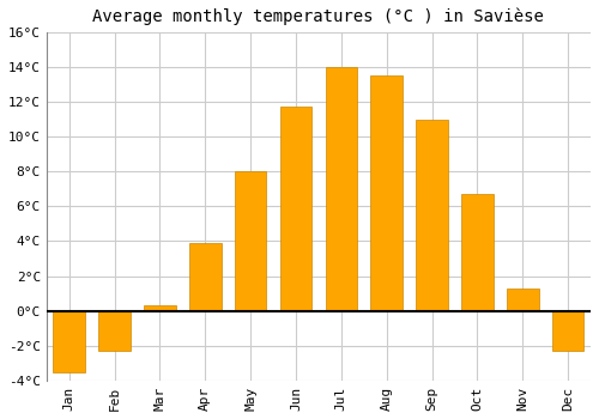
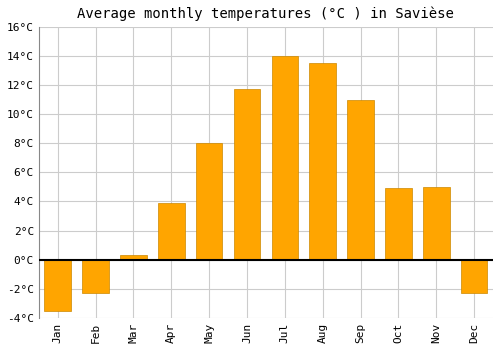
Oct: 6.7°C -> 4.9°C
Nov: 1.3°C -> 5.0°C
